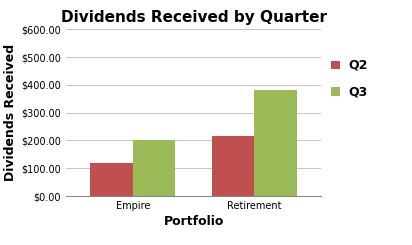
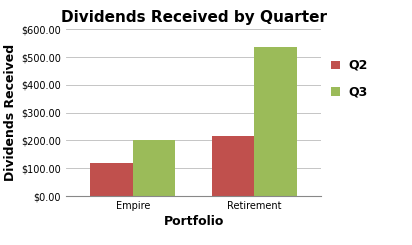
Q3/Retirement: $380 -> $535
